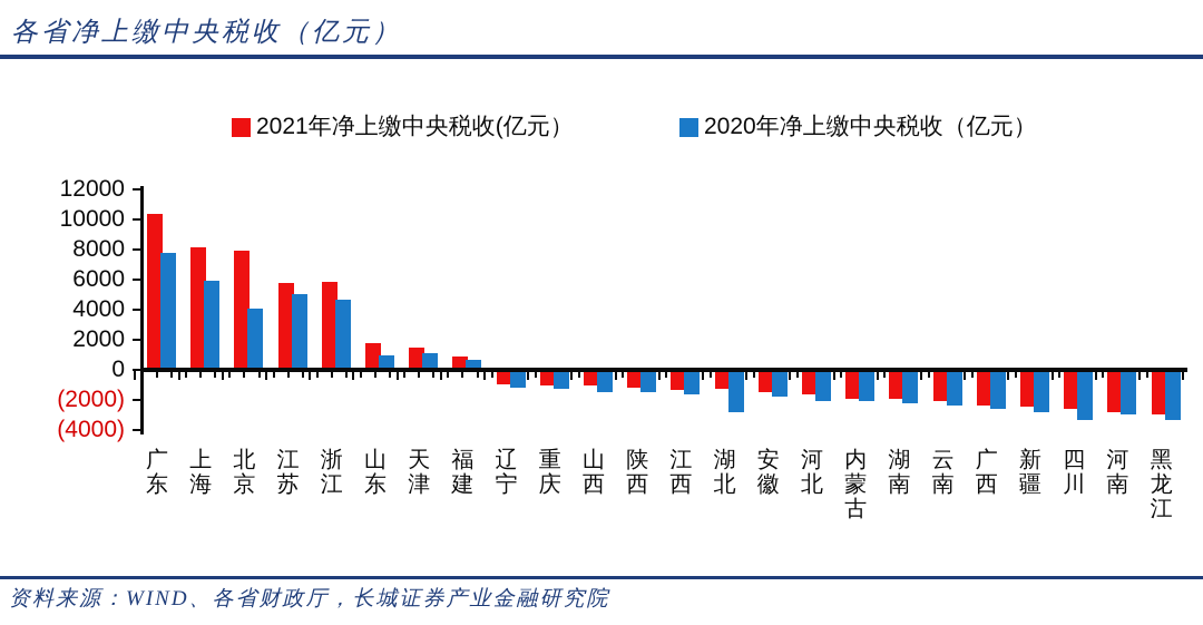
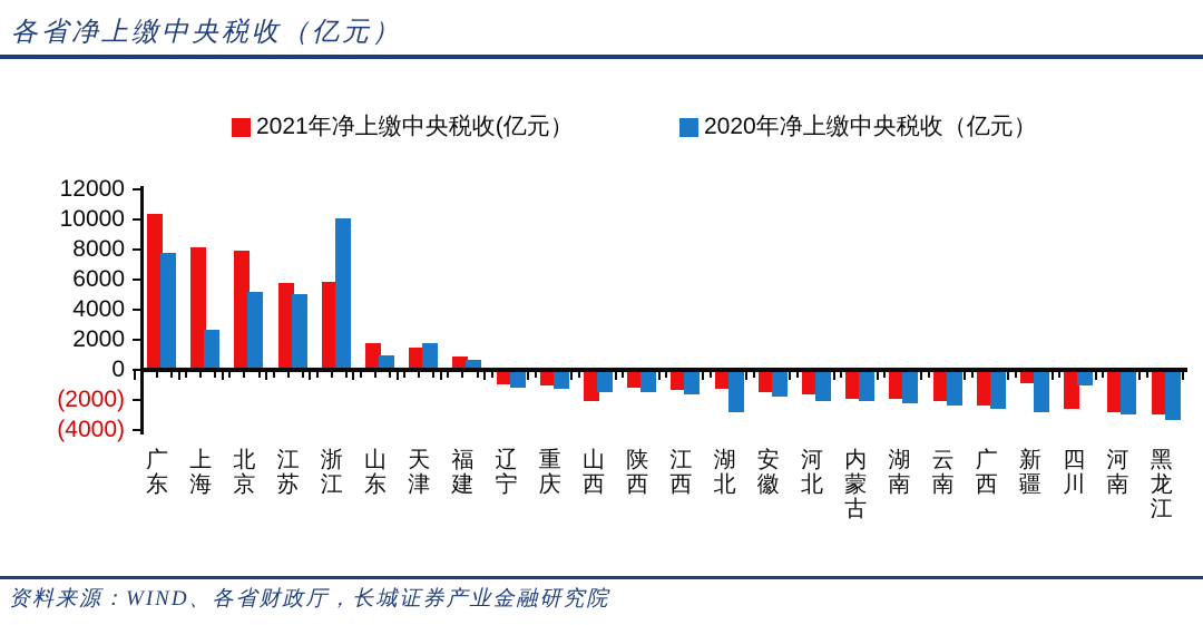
2020年净上缴中央税收（亿元）/上海: 5900 -> 2700
2020年净上缴中央税收（亿元）/北京: 4100 -> 5200
2020年净上缴中央税收（亿元）/浙江: 4700 -> 10100
2020年净上缴中央税收（亿元）/天津: 1100 -> 1800
2021年净上缴中央税收(亿元）/山西: -1000 -> -2100
2021年净上缴中央税收(亿元）/新疆: -2400 -> -900
2020年净上缴中央税收（亿元）/四川: -3300 -> -1000
